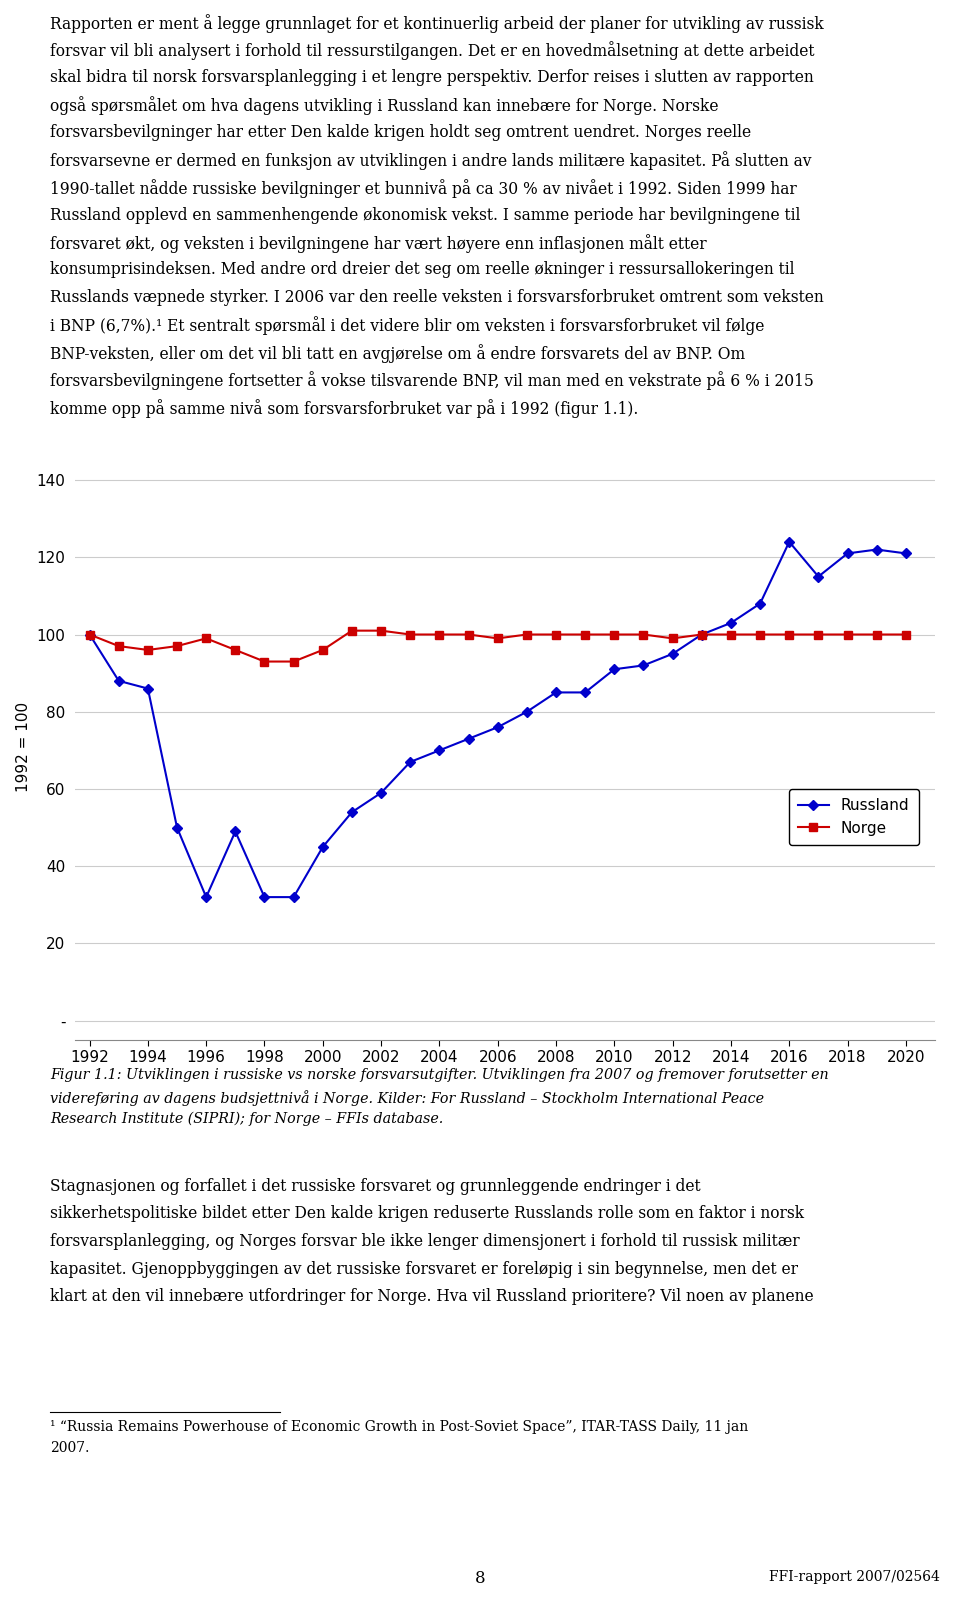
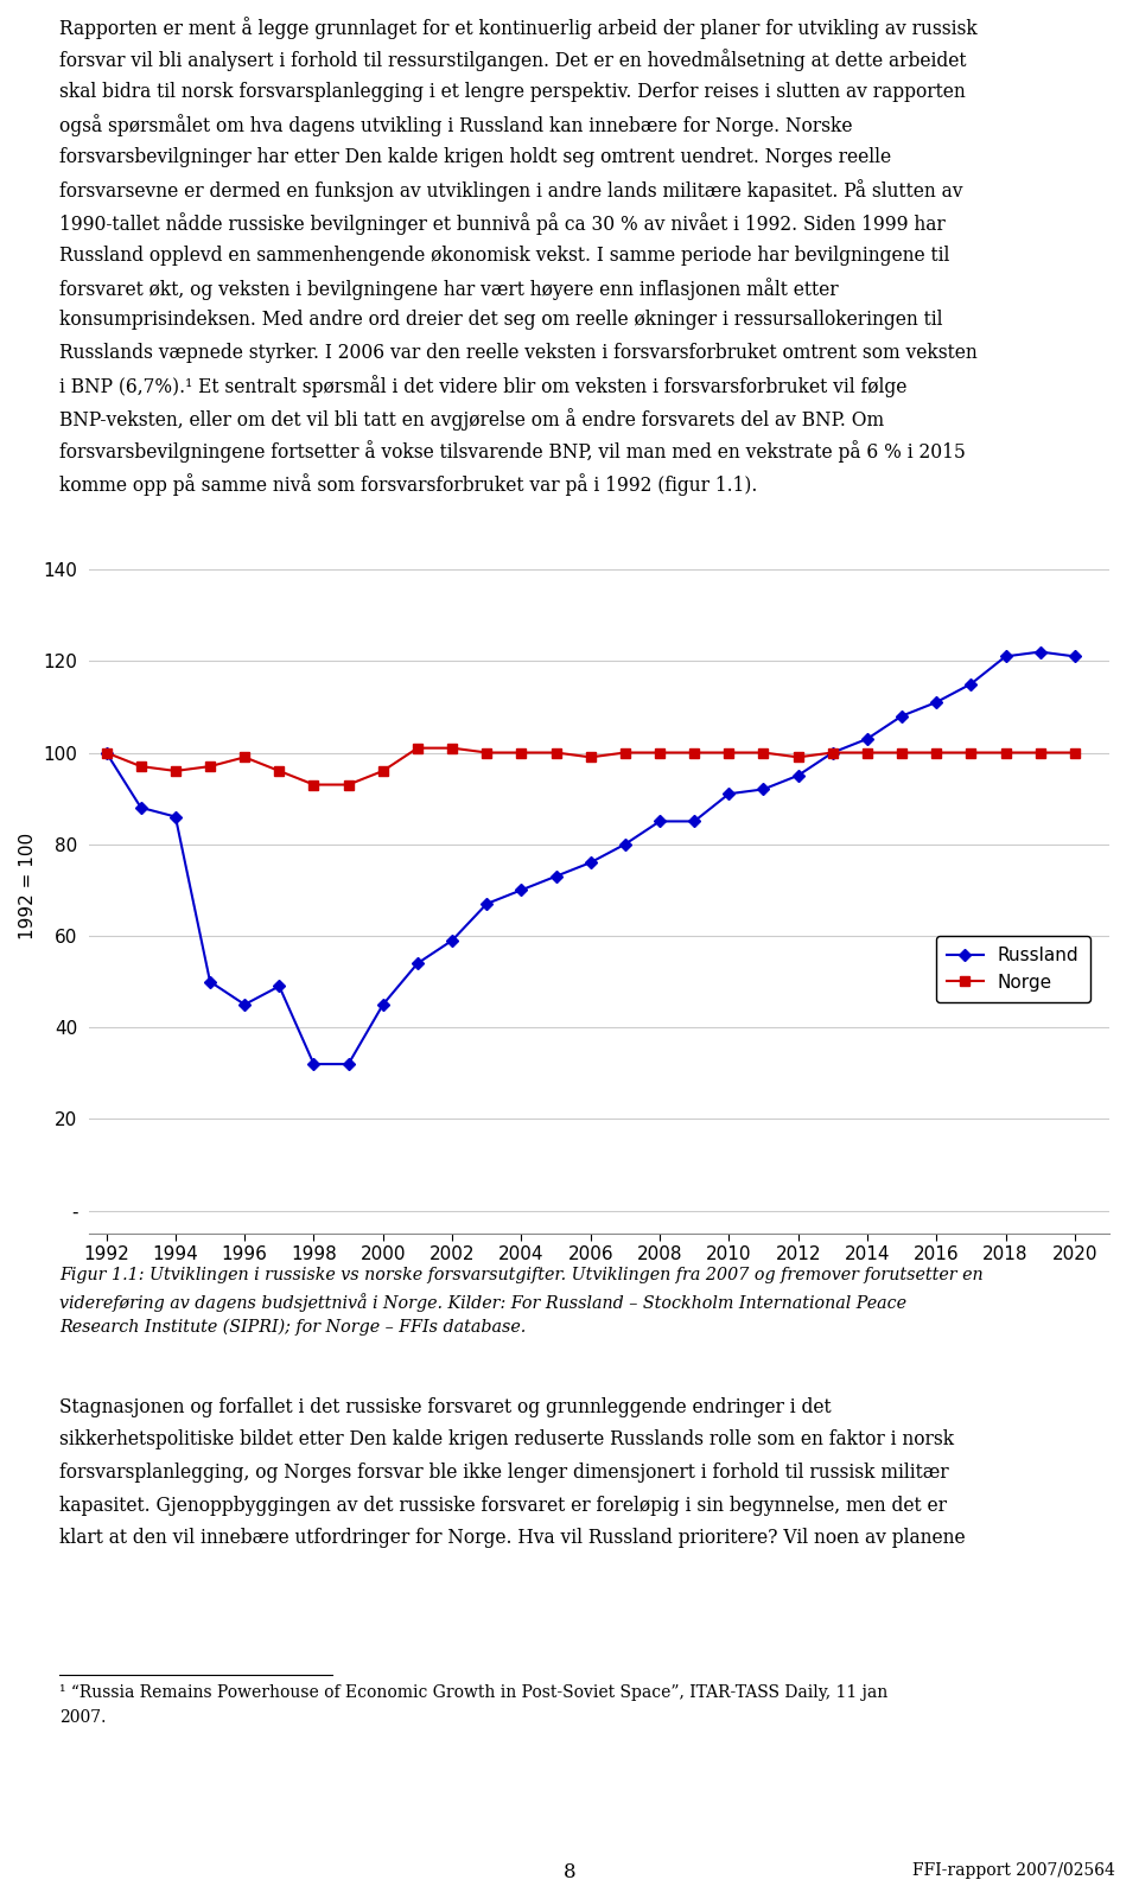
Russland/1996: 32 -> 45
Russland/2016: 124 -> 111
